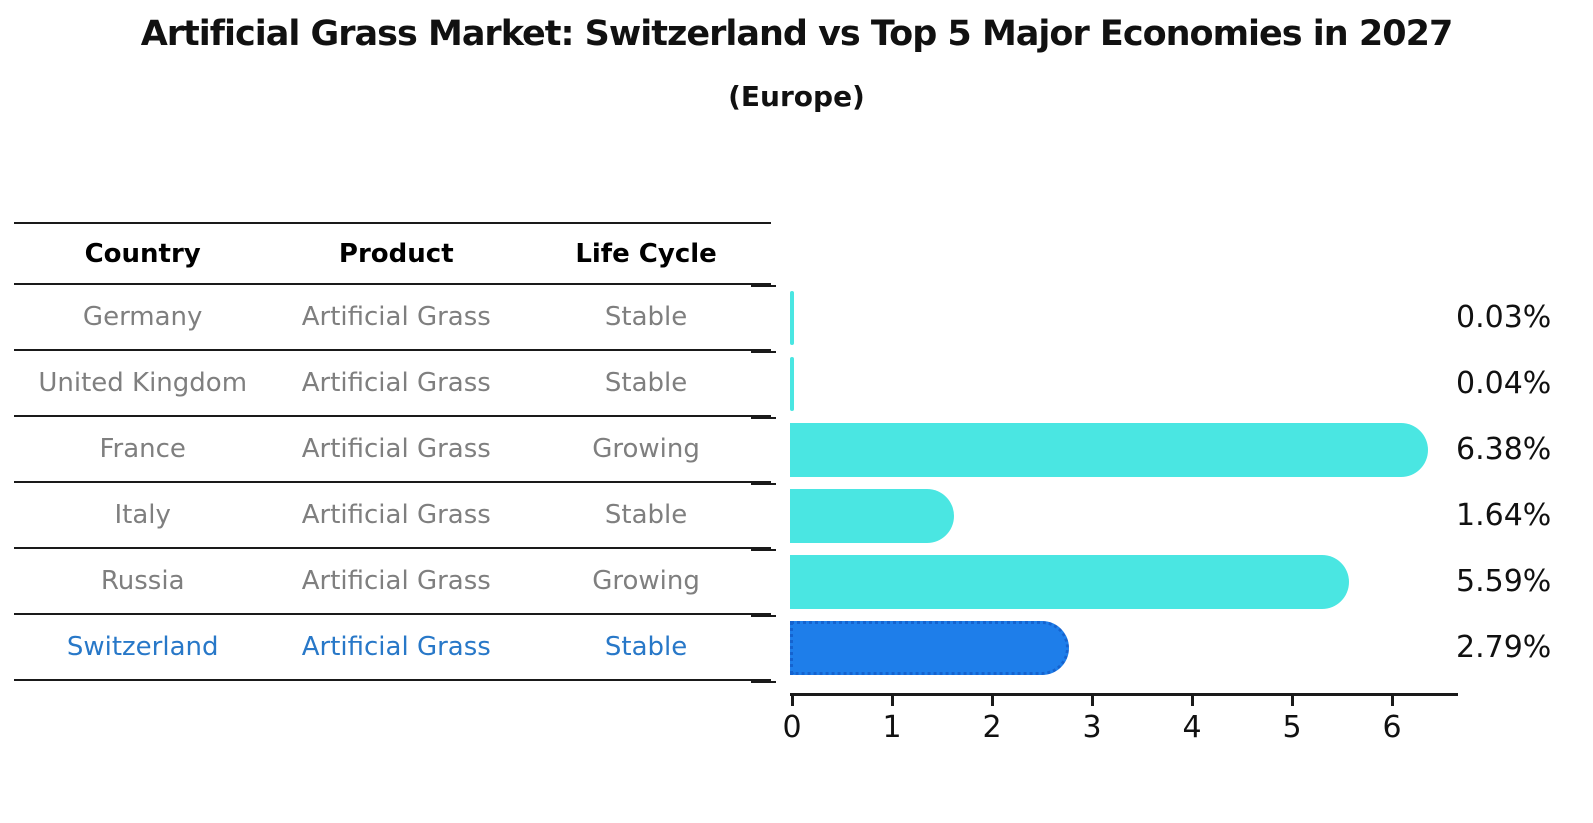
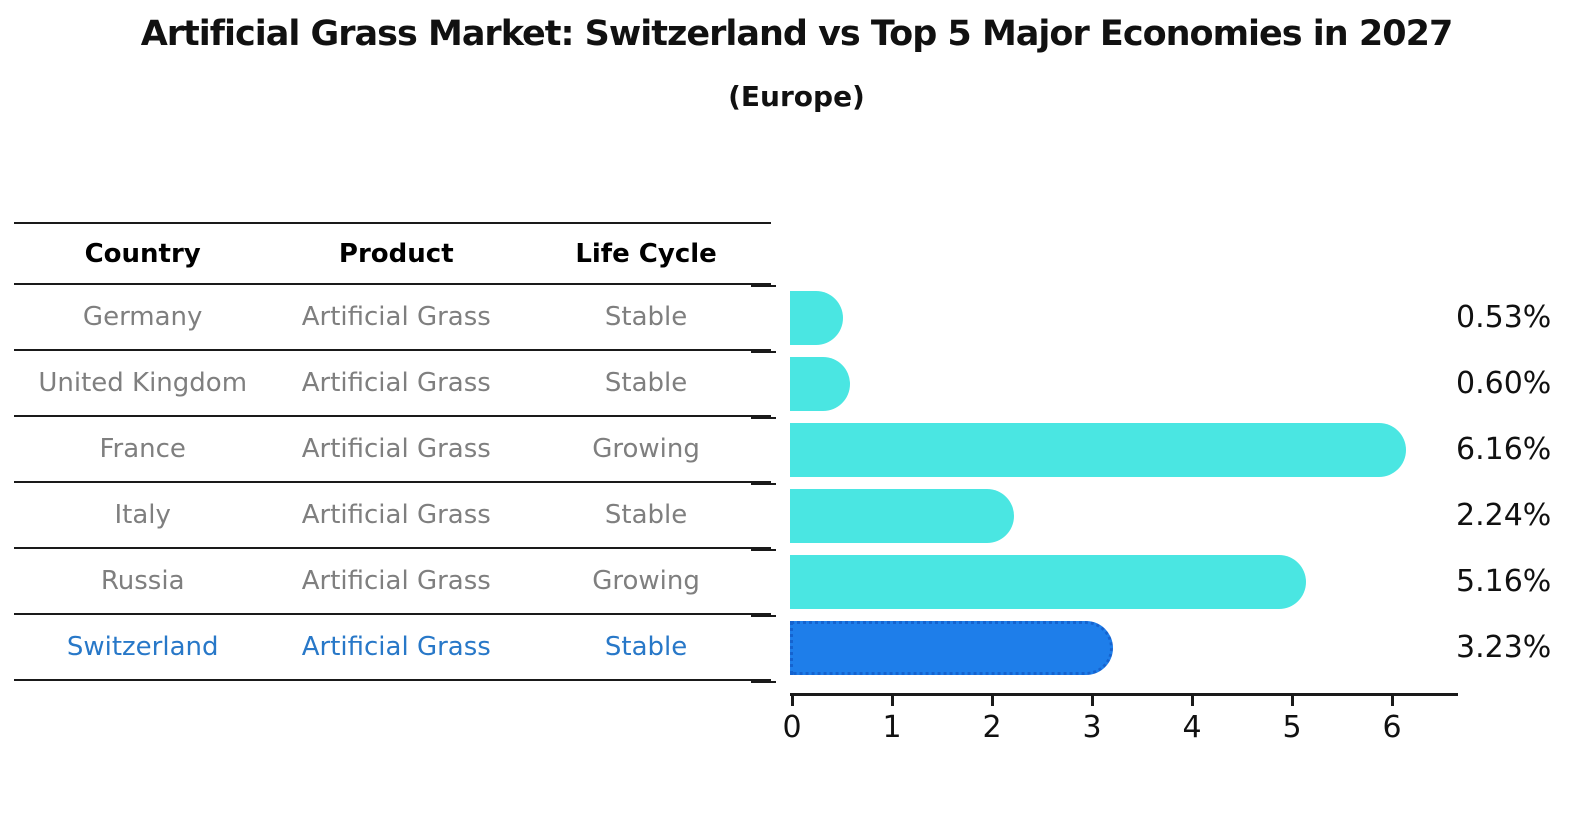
Germany: 0.03% -> 0.53%
United Kingdom: 0.04% -> 0.60%
France: 6.38% -> 6.16%
Italy: 1.64% -> 2.24%
Russia: 5.59% -> 5.16%
Switzerland: 2.79% -> 3.23%
